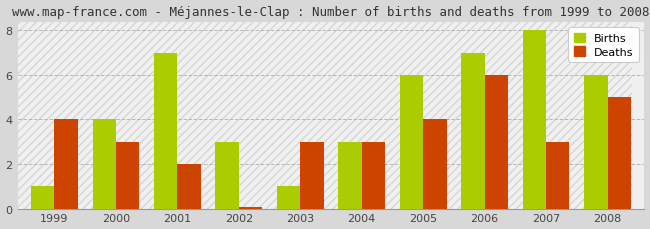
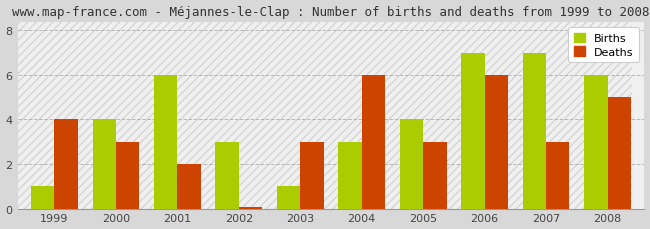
Births/2001: 7 -> 6
Deaths/2004: 3.00 -> 6.00
Births/2005: 6 -> 4
Deaths/2005: 4.00 -> 3.00
Births/2007: 8 -> 7
